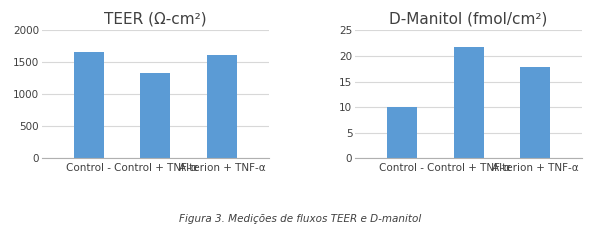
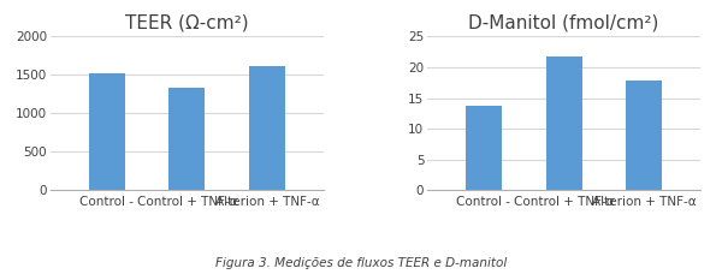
TEER (Ω-cm²)/Control -: 1660 -> 1520
D-Manitol (fmol/cm²)/Control -: 10.0 -> 13.8
